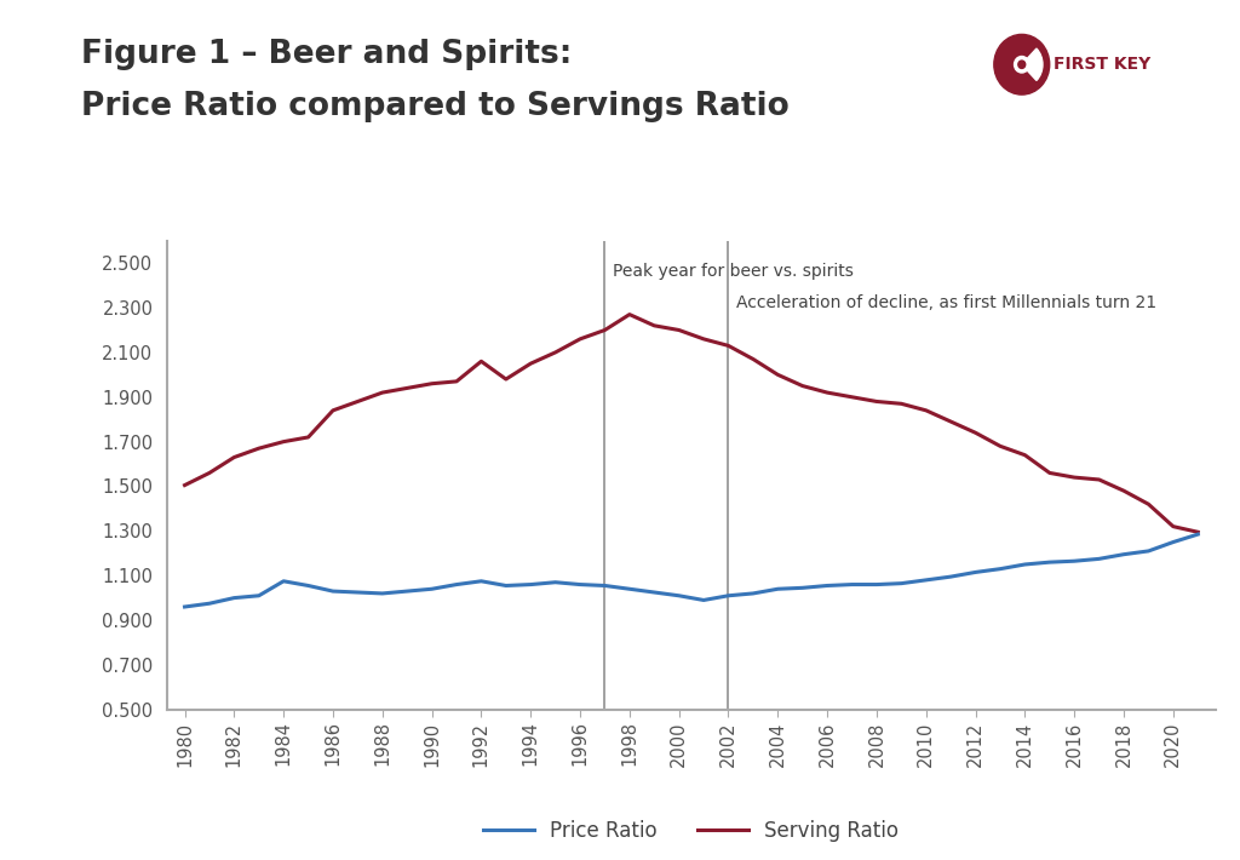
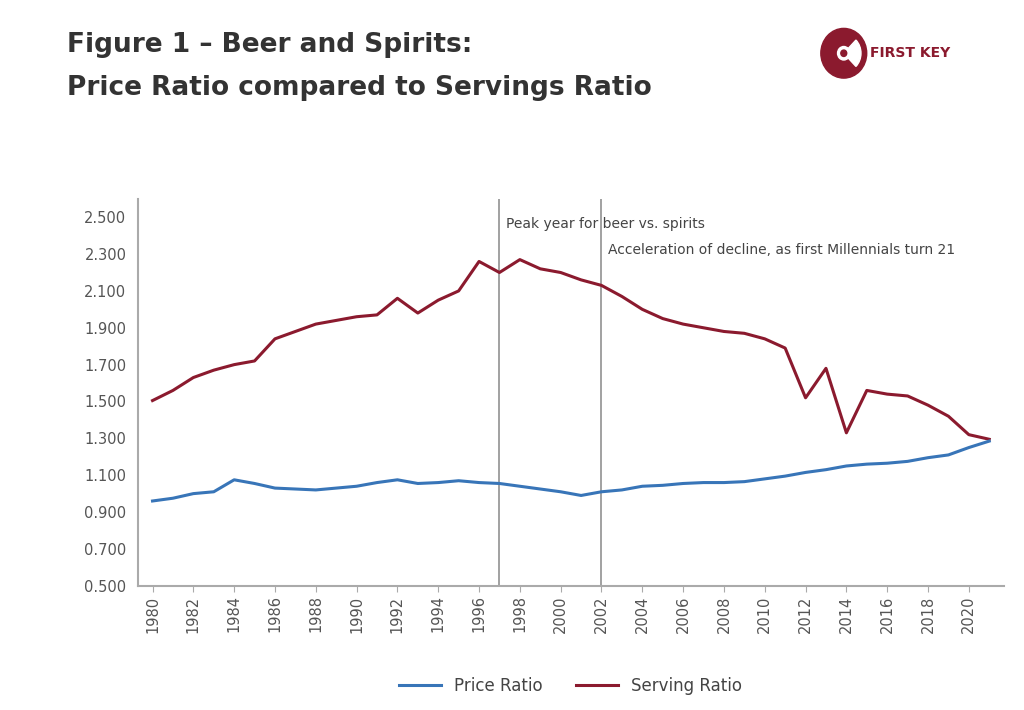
Serving Ratio/1996: 2.16 -> 2.26
Serving Ratio/2012: 1.74 -> 1.52
Serving Ratio/2014: 1.64 -> 1.33
